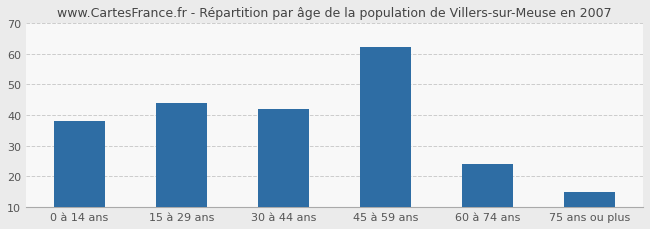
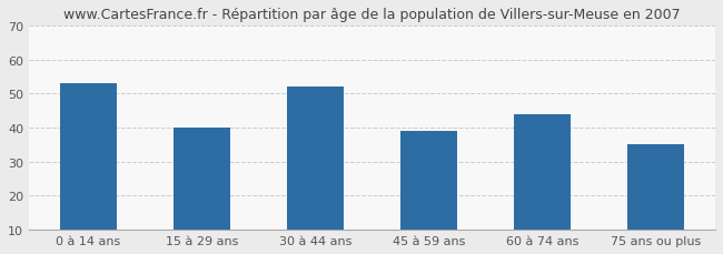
0 à 14 ans: 38 -> 53
15 à 29 ans: 44 -> 40
30 à 44 ans: 42 -> 52
45 à 59 ans: 62 -> 39
60 à 74 ans: 24 -> 44
75 ans ou plus: 15 -> 35
